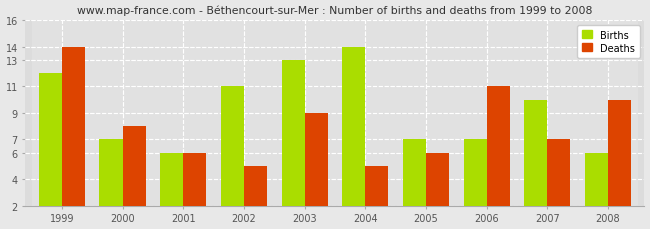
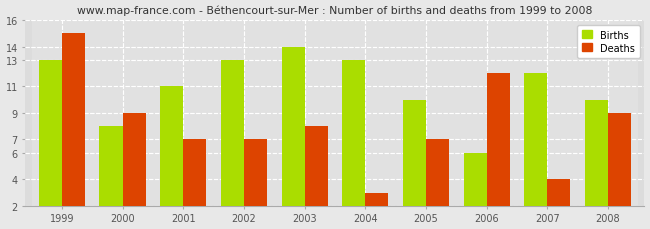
Births/1999: 12 -> 13
Deaths/1999: 14 -> 15
Births/2000: 7 -> 8
Deaths/2000: 8 -> 9
Births/2001: 6 -> 11
Deaths/2001: 6 -> 7
Births/2002: 11 -> 13
Deaths/2002: 5 -> 7
Births/2003: 13 -> 14
Deaths/2003: 9 -> 8
Births/2004: 14 -> 13
Deaths/2004: 5 -> 3
Births/2005: 7 -> 10
Deaths/2005: 6 -> 7
Births/2006: 7 -> 6
Deaths/2006: 11 -> 12
Births/2007: 10 -> 12
Deaths/2007: 7 -> 4
Births/2008: 6 -> 10
Deaths/2008: 10 -> 9
